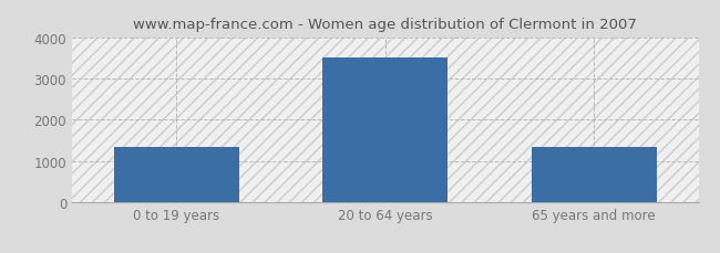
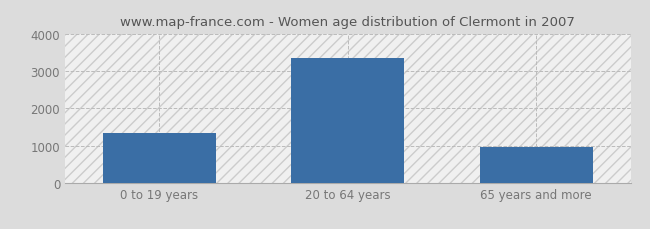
20 to 64 years: 3500 -> 3340
65 years and more: 1350 -> 950
